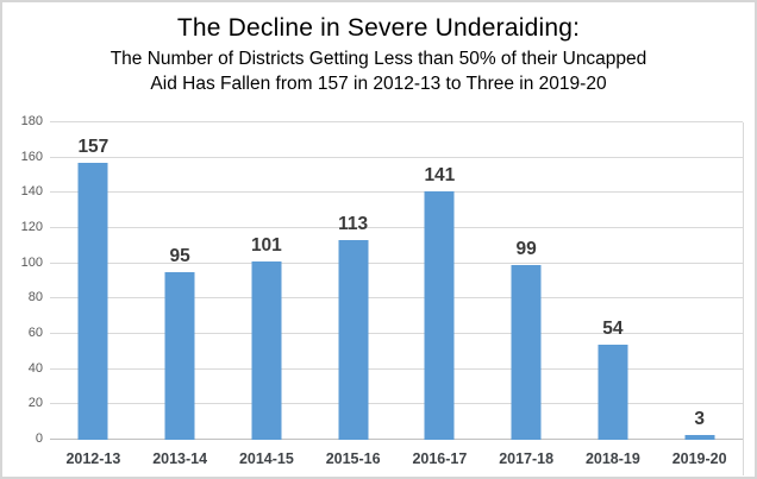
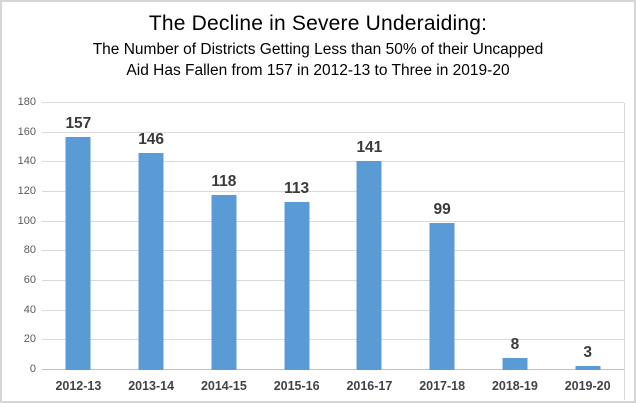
2013-14: 95 -> 146
2014-15: 101 -> 118
2018-19: 54 -> 8
